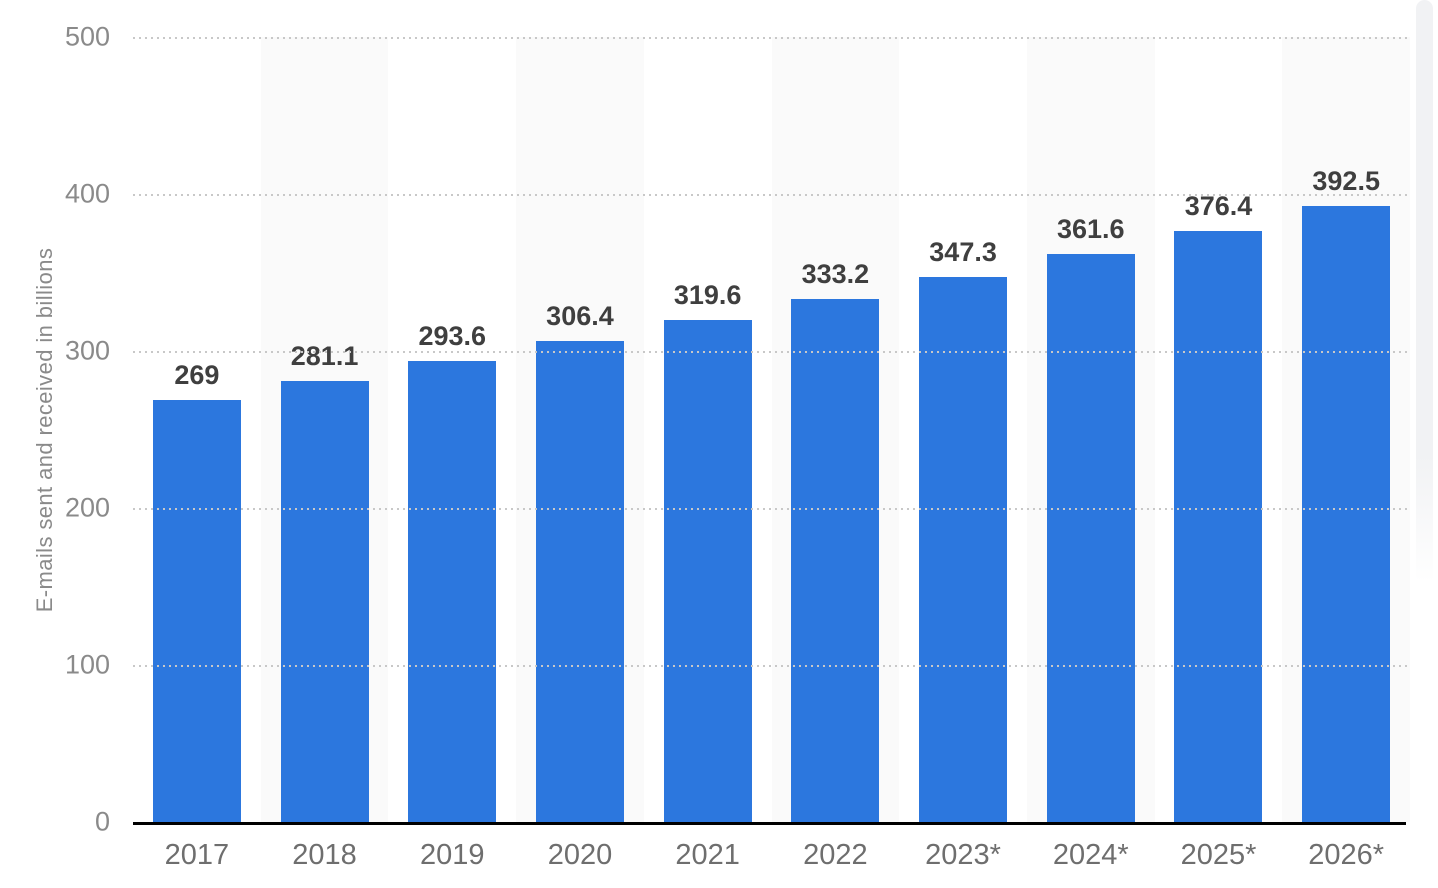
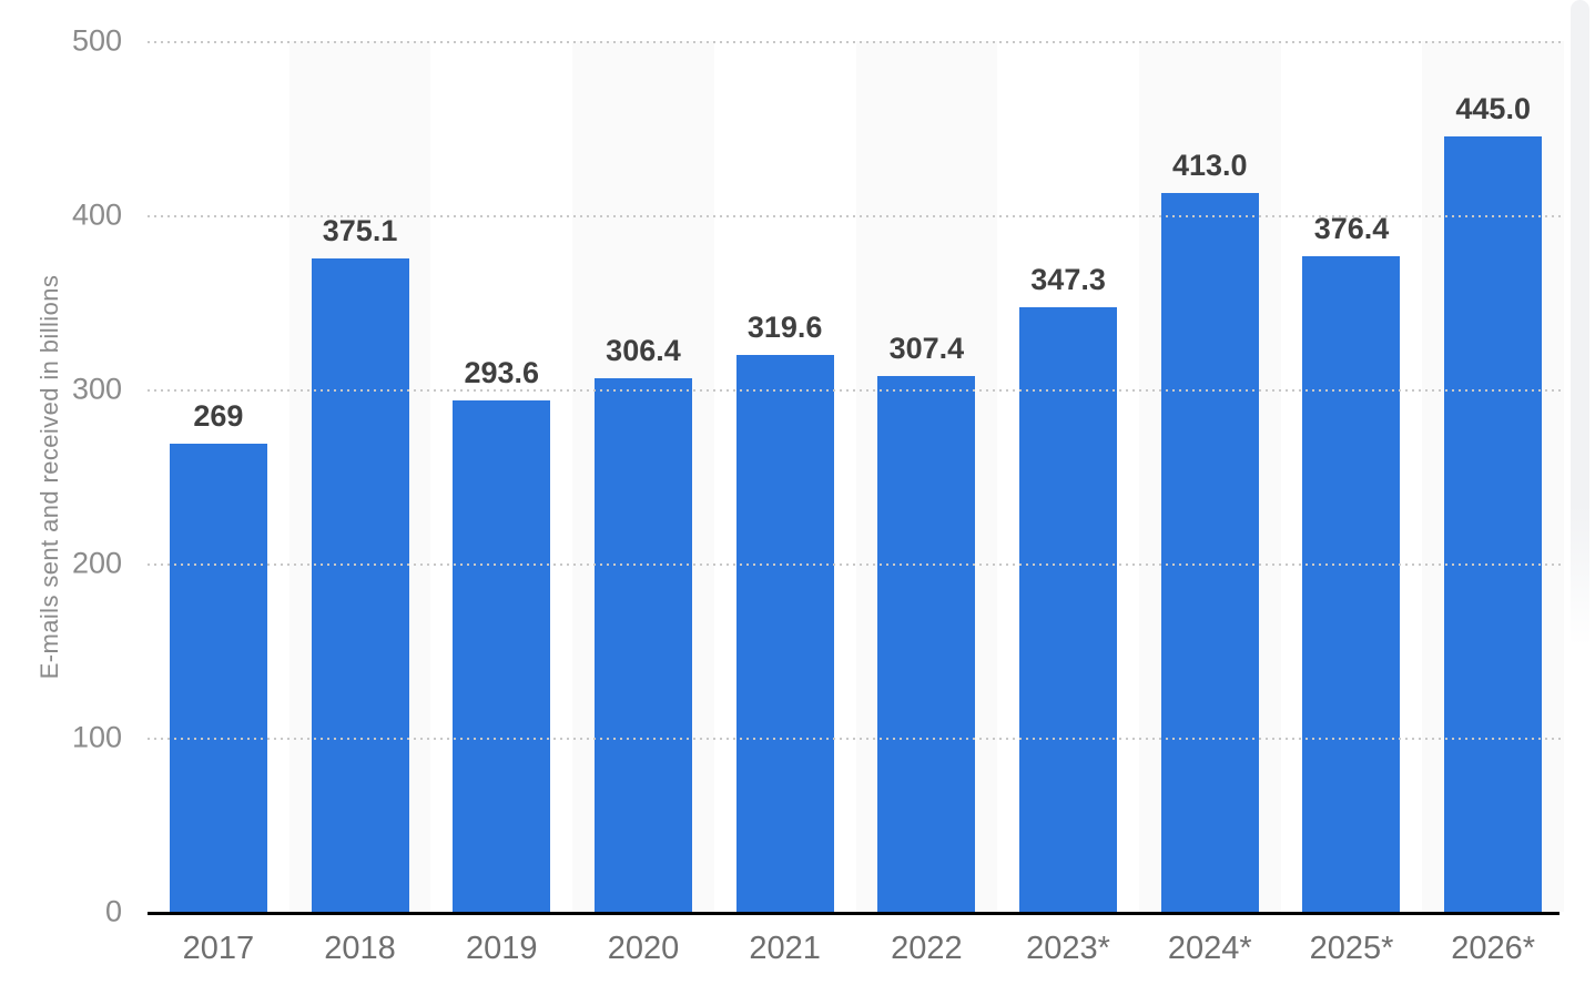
2018: 281.1 -> 375.1
2022: 333.2 -> 307.4
2024*: 361.6 -> 413.0
2026*: 392.5 -> 445.0
